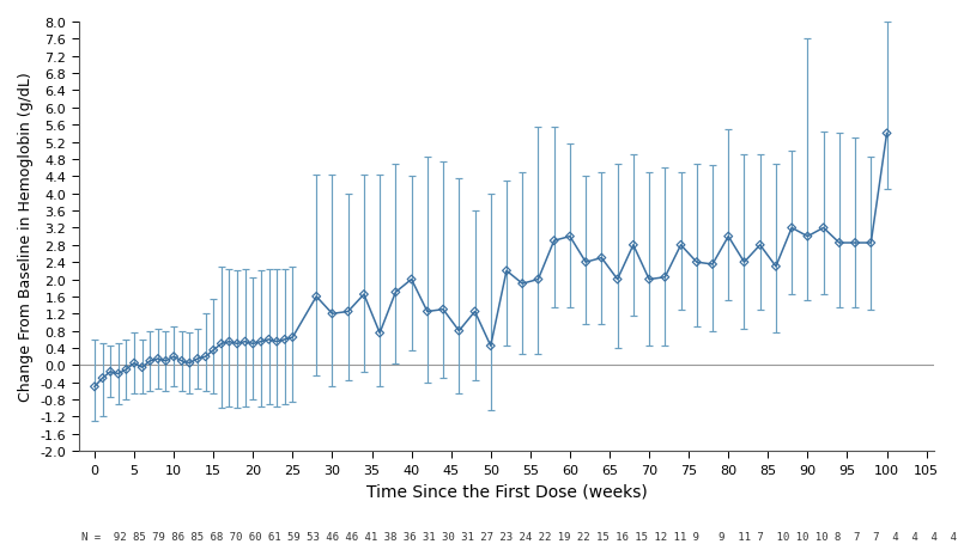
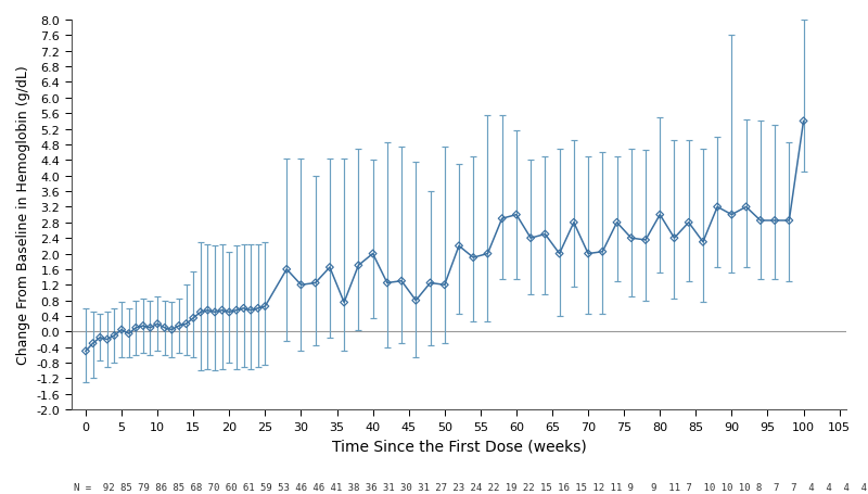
50: 0.45 -> 1.20
